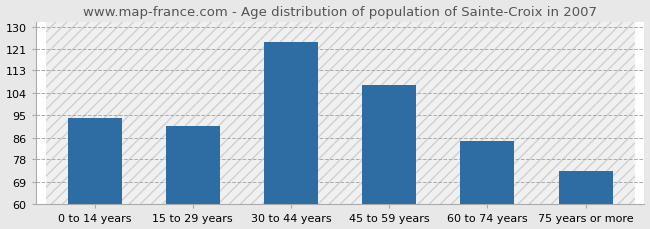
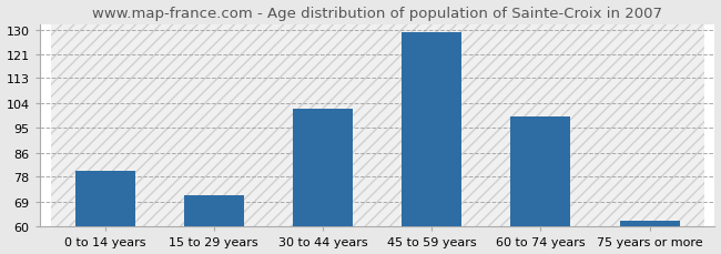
0 to 14 years: 94 -> 80
15 to 29 years: 91 -> 71
30 to 44 years: 124 -> 102
45 to 59 years: 107 -> 129
60 to 74 years: 85 -> 99
75 years or more: 73 -> 62
